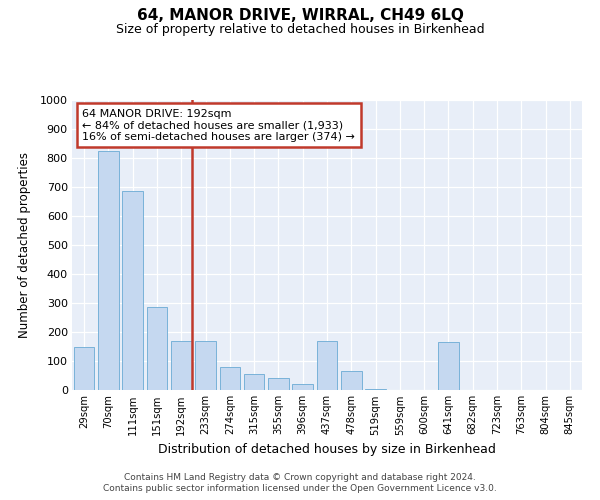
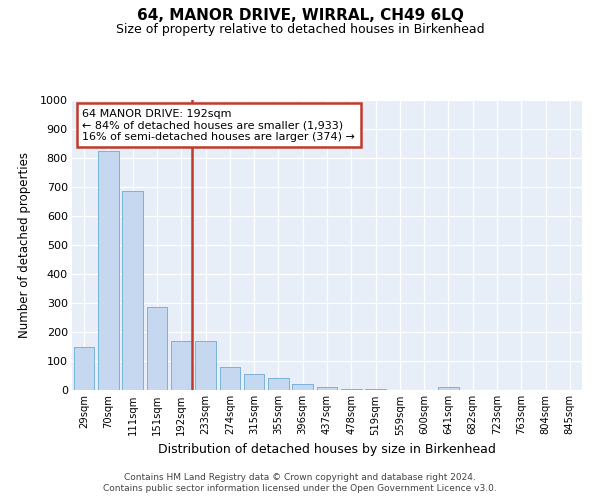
437sqm: 170 -> 10
478sqm: 65 -> 5
641sqm: 165 -> 10
